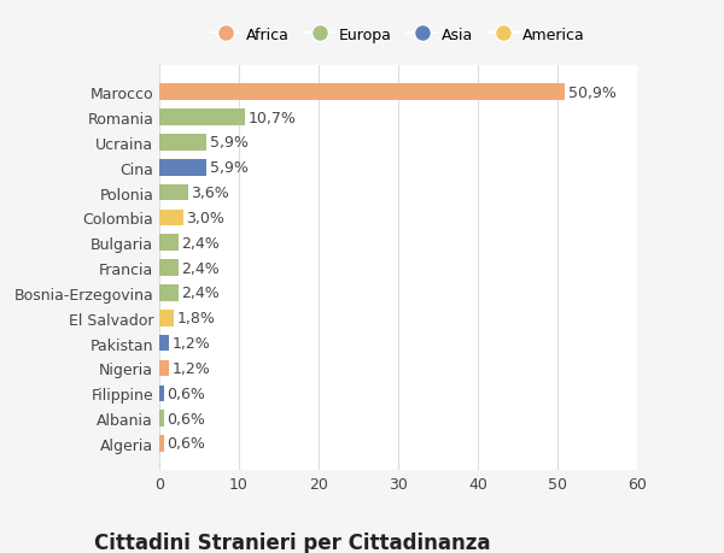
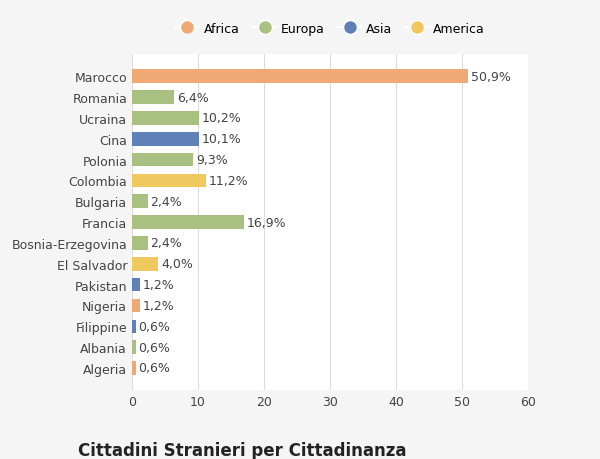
Romania: 10,7% -> 6,4%
Ucraina: 5,9% -> 10,2%
Cina: 5,9% -> 10,1%
Polonia: 3,6% -> 9,3%
Colombia: 3,0% -> 11,2%
Francia: 2,4% -> 16,9%
El Salvador: 1,8% -> 4,0%
